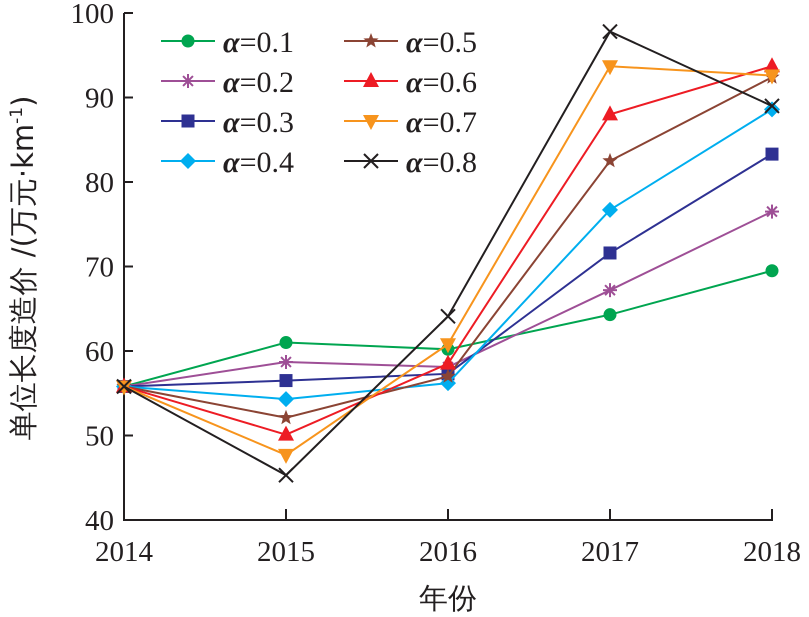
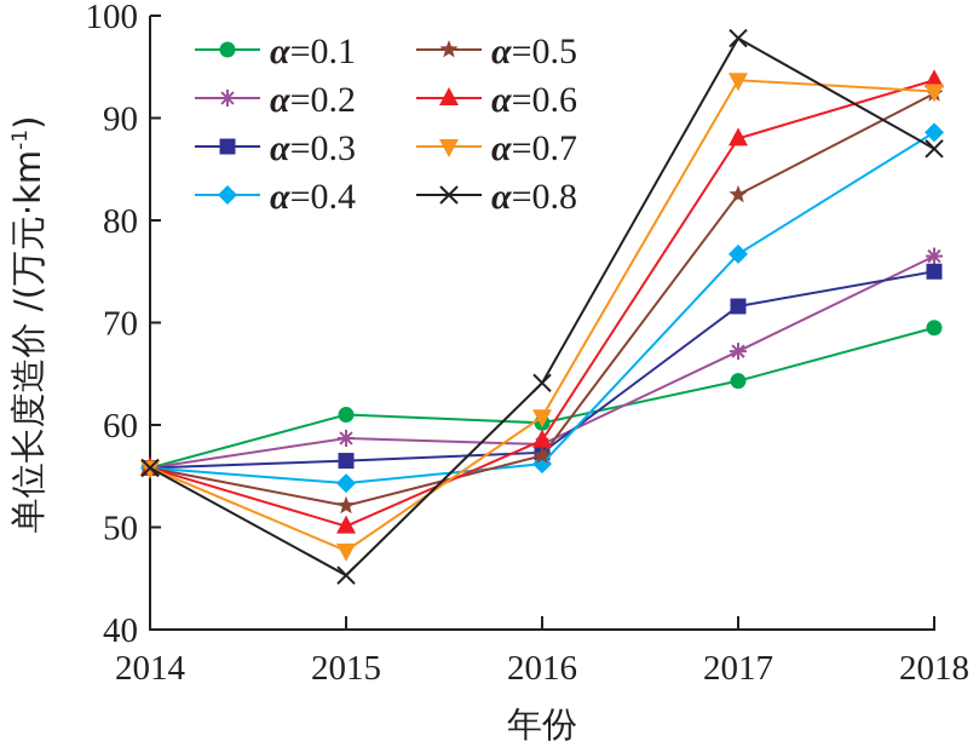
α=0.3/2018: 83 -> 75
α=0.8/2018: 89 -> 87
